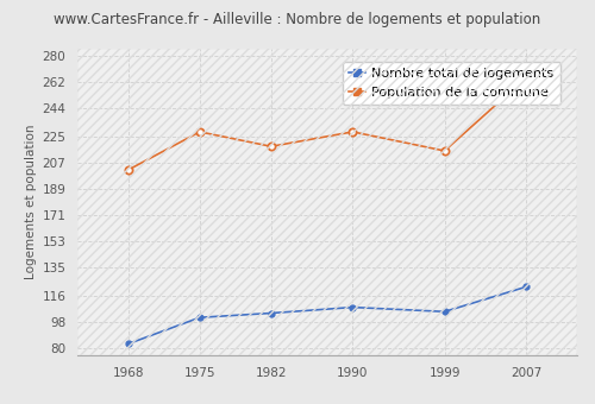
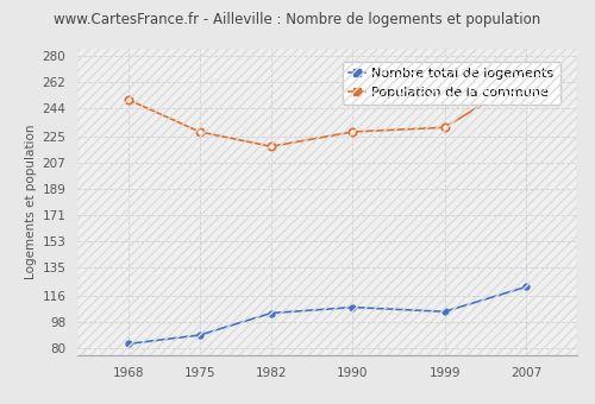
Population de la commune/1968: 202 -> 250
Nombre total de logements/1975: 101 -> 89
Population de la commune/1999: 215 -> 231
